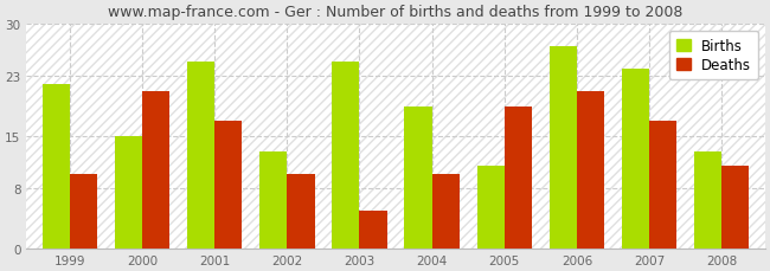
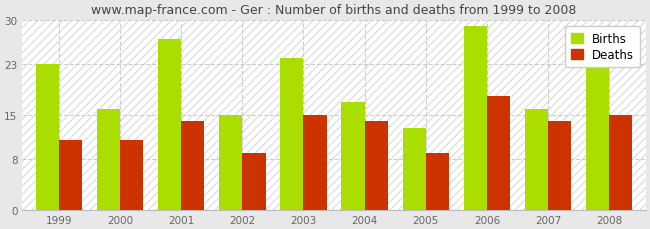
Births/1999: 22 -> 23
Deaths/1999: 10 -> 11
Births/2000: 15 -> 16
Deaths/2000: 21 -> 11
Births/2001: 25 -> 27
Deaths/2001: 17 -> 14
Births/2002: 13 -> 15
Deaths/2002: 10 -> 9
Births/2003: 25 -> 24
Deaths/2003: 5 -> 15
Births/2004: 19 -> 17
Deaths/2004: 10 -> 14
Births/2005: 11 -> 13
Deaths/2005: 19 -> 9
Births/2006: 27 -> 29
Deaths/2006: 21 -> 18
Births/2007: 24 -> 16
Deaths/2007: 17 -> 14
Births/2008: 13 -> 23
Deaths/2008: 11 -> 15
